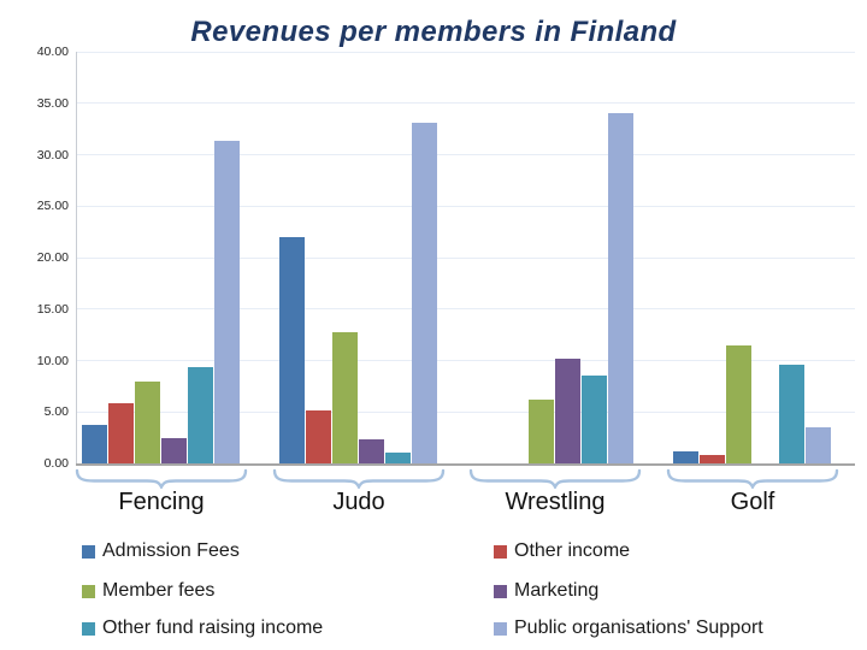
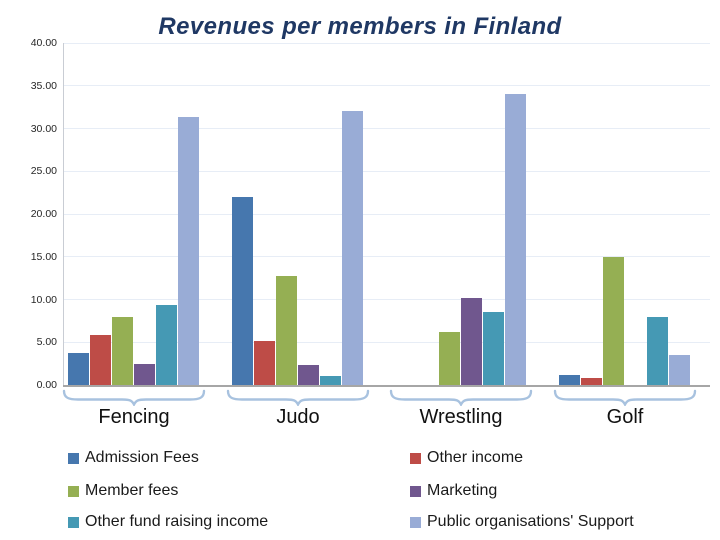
Public organisations' Support/Judo: 33 -> 32
Member fees/Golf: 12 -> 15
Other fund raising income/Golf: 10 -> 8
